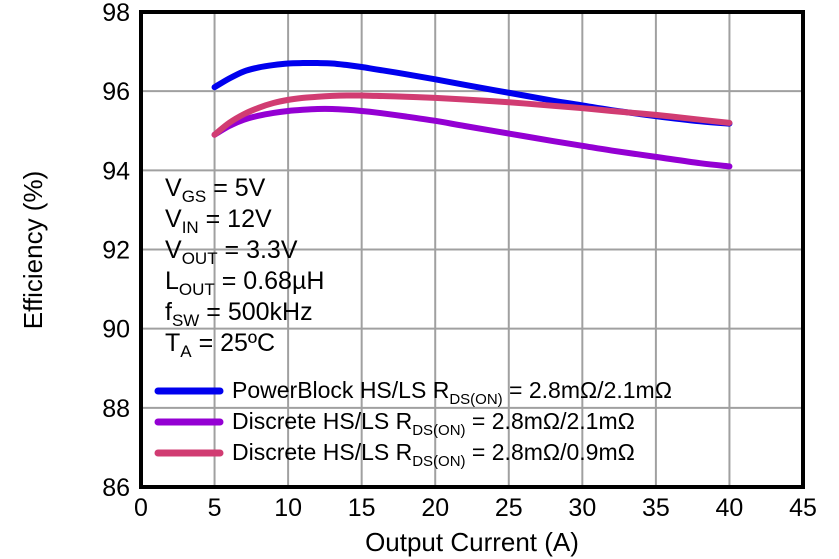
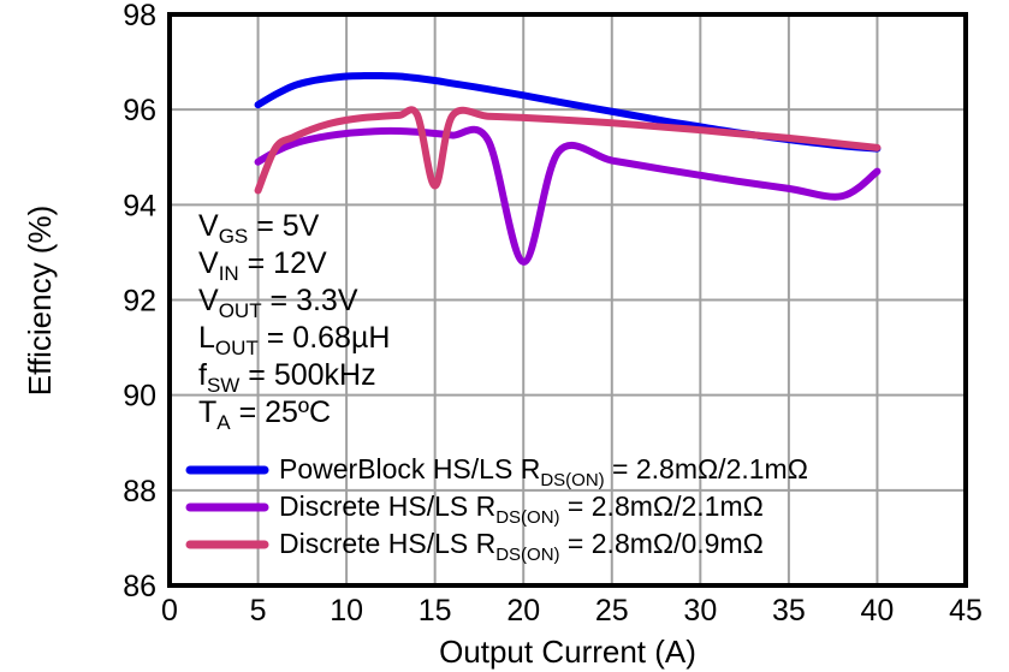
Discrete HS/LS RDS(ON) = 2.8mΩ/0.9mΩ/5: 94.9 -> 94.3
Discrete HS/LS RDS(ON) = 2.8mΩ/0.9mΩ/15: 95.9 -> 94.4
Discrete HS/LS RDS(ON) = 2.8mΩ/2.1mΩ/20: 95.2 -> 92.8
Discrete HS/LS RDS(ON) = 2.8mΩ/2.1mΩ/40: 94.1 -> 94.7
